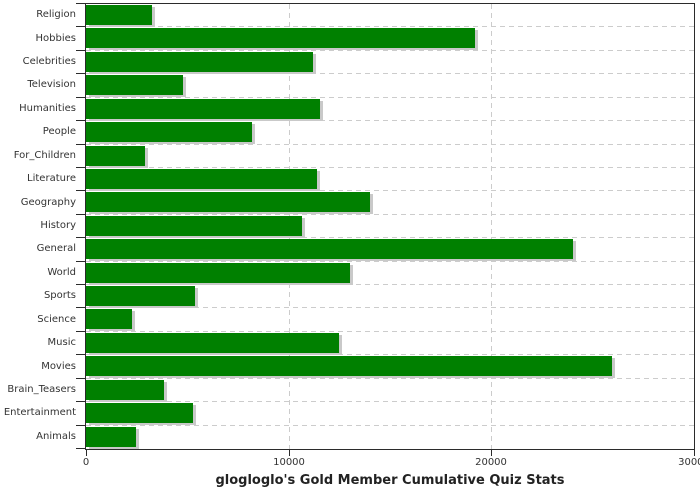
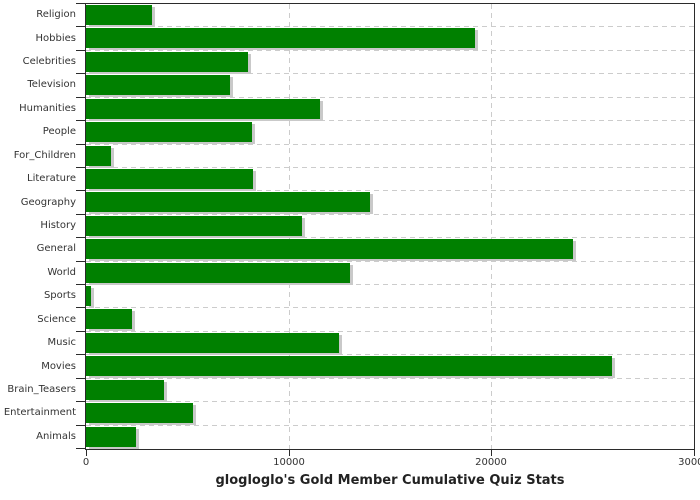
Celebrities: 11200 -> 8000
Television: 4800 -> 7100
For_Children: 2900 -> 1200
Literature: 11400 -> 8200
Sports: 5400 -> 200
